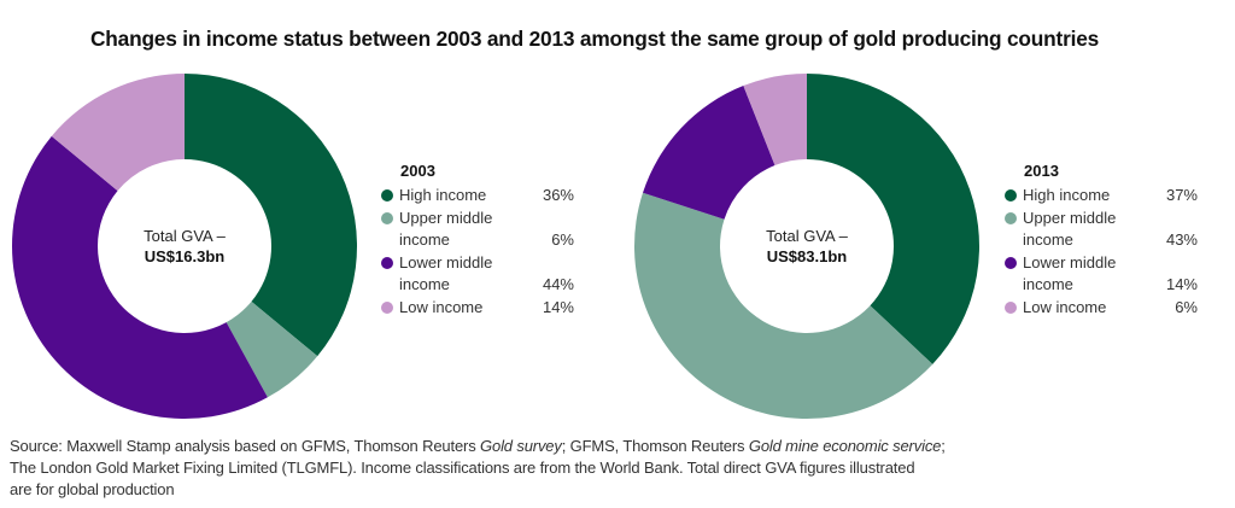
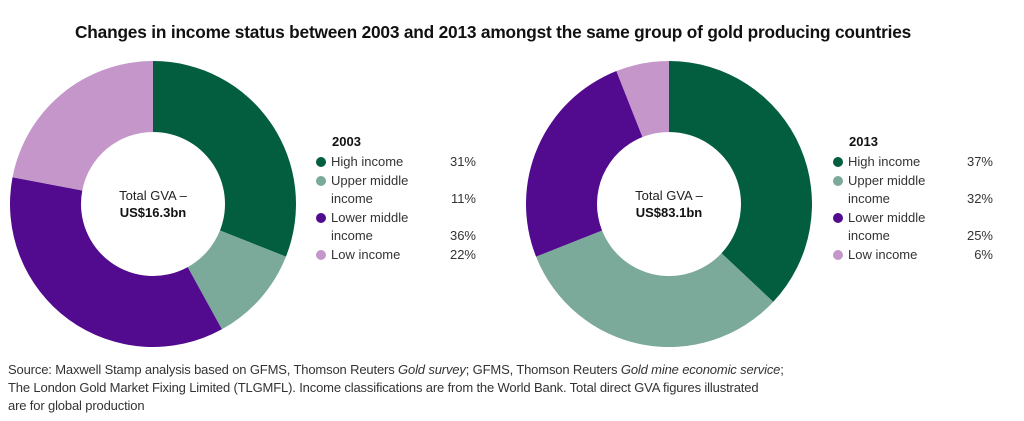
2003/High income: 36% -> 31%
2003/Upper middle income: 6% -> 11%
2003/Lower middle income: 44% -> 36%
2003/Low income: 14% -> 22%
2013/Upper middle income: 43% -> 32%
2013/Lower middle income: 14% -> 25%
